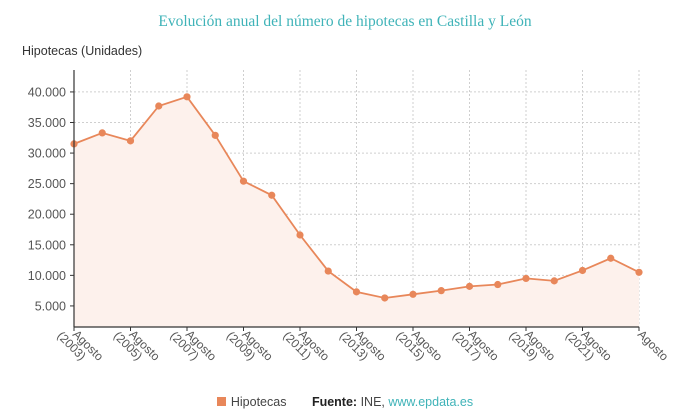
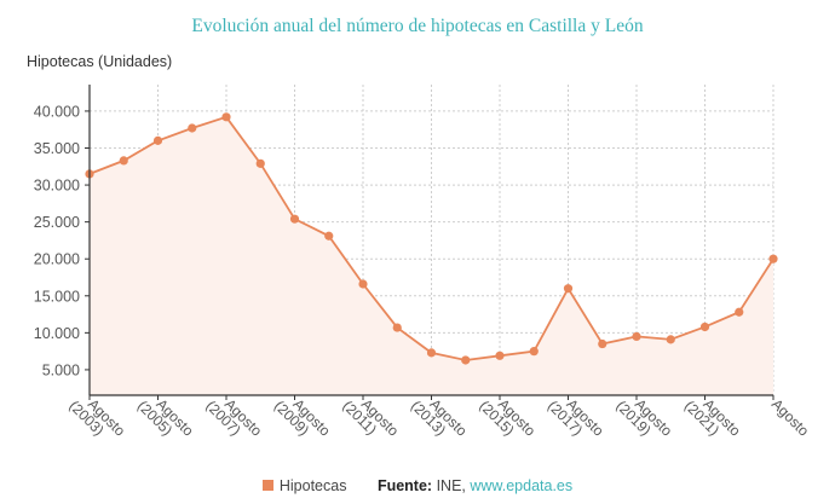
Agosto (2005): 32000 -> 36000
Agosto (2017): 8000 -> 16000
Agosto: 10000 -> 20000
